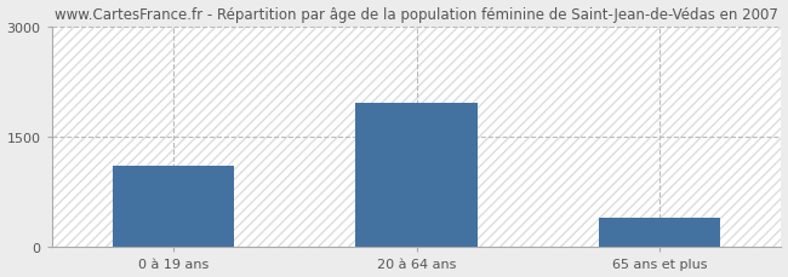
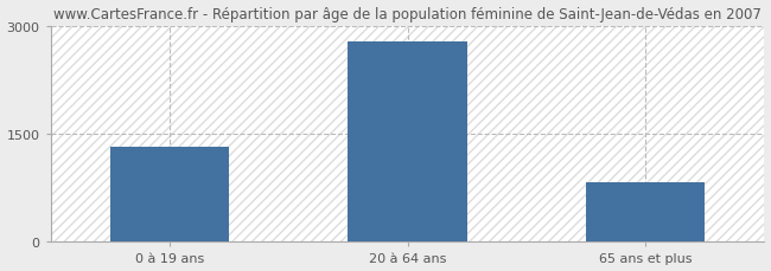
0 à 19 ans: 1100 -> 1320
20 à 64 ans: 1960 -> 2780
65 ans et plus: 400 -> 820
